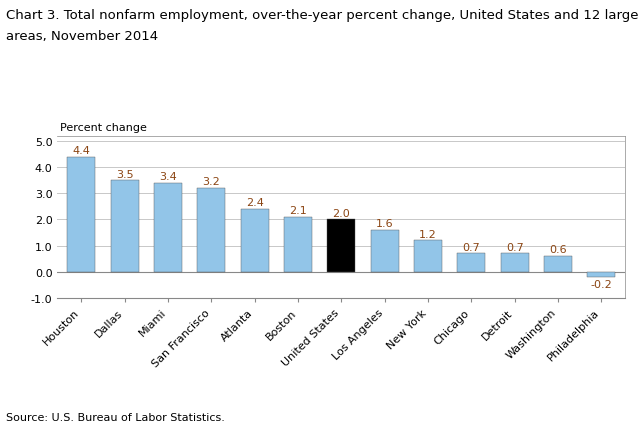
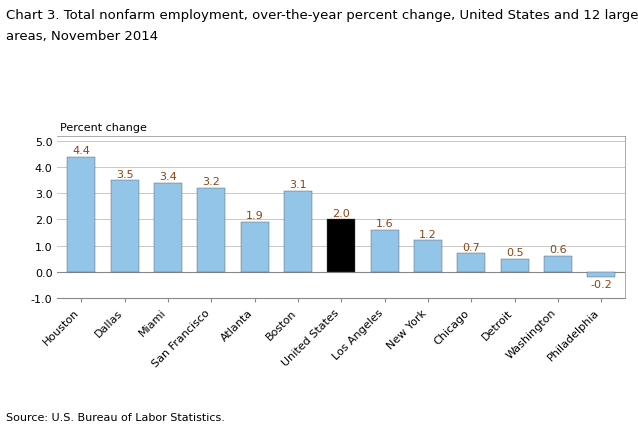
Atlanta: 2.4 -> 1.9
Boston: 2.1 -> 3.1
Detroit: 0.7 -> 0.5
